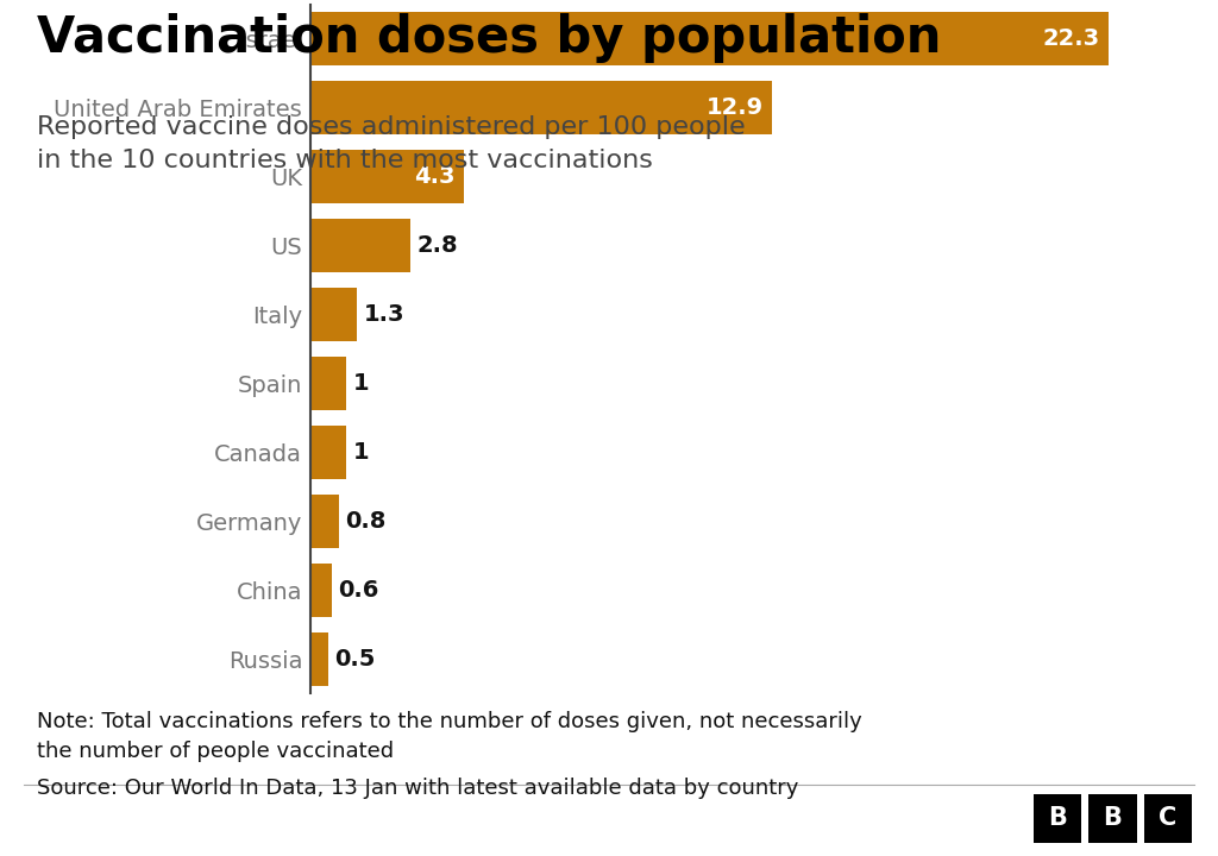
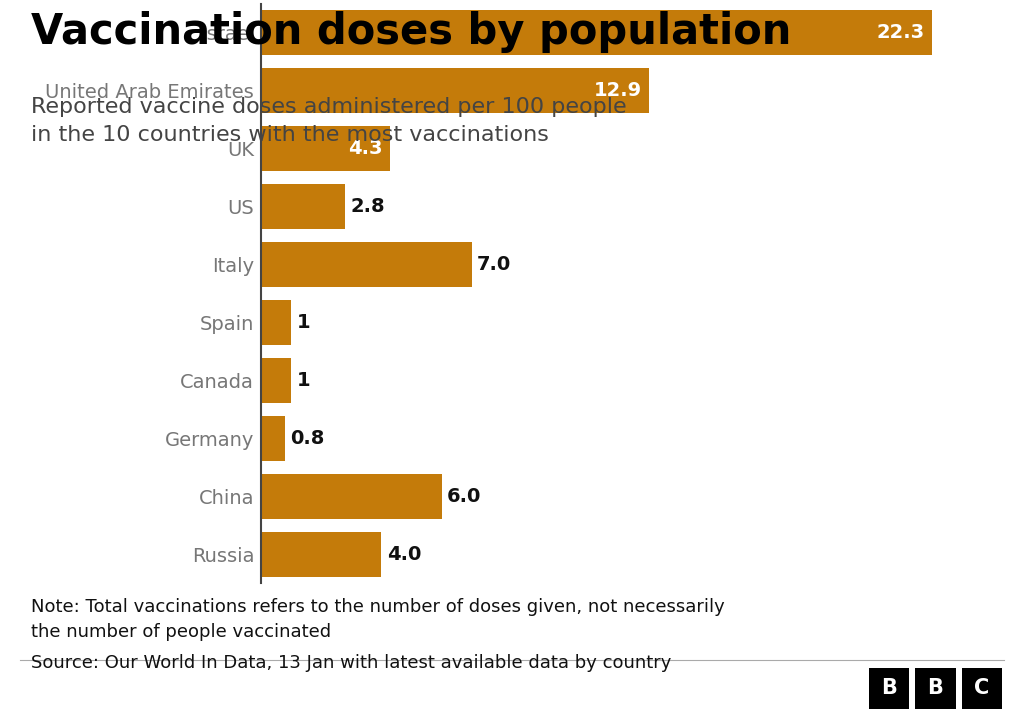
Italy: 1.3 -> 7.0
China: 0.6 -> 6.0
Russia: 0.5 -> 4.0
